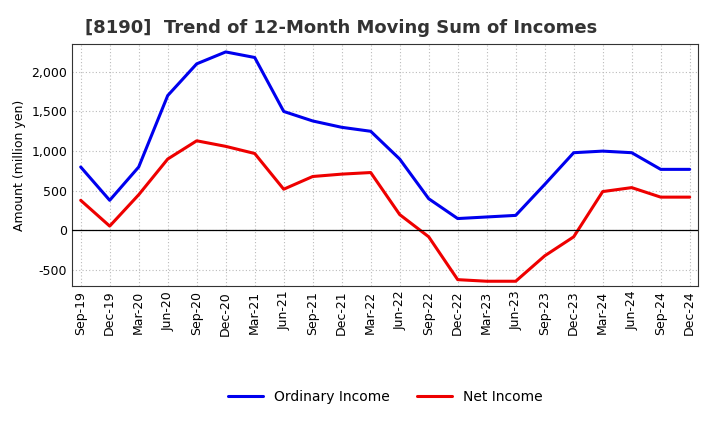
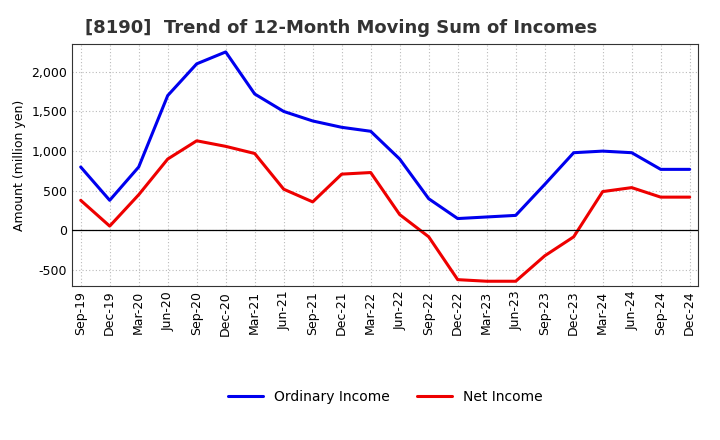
Ordinary Income/Mar-21: 2,180 -> 1,720
Net Income/Sep-21: 680 -> 360
